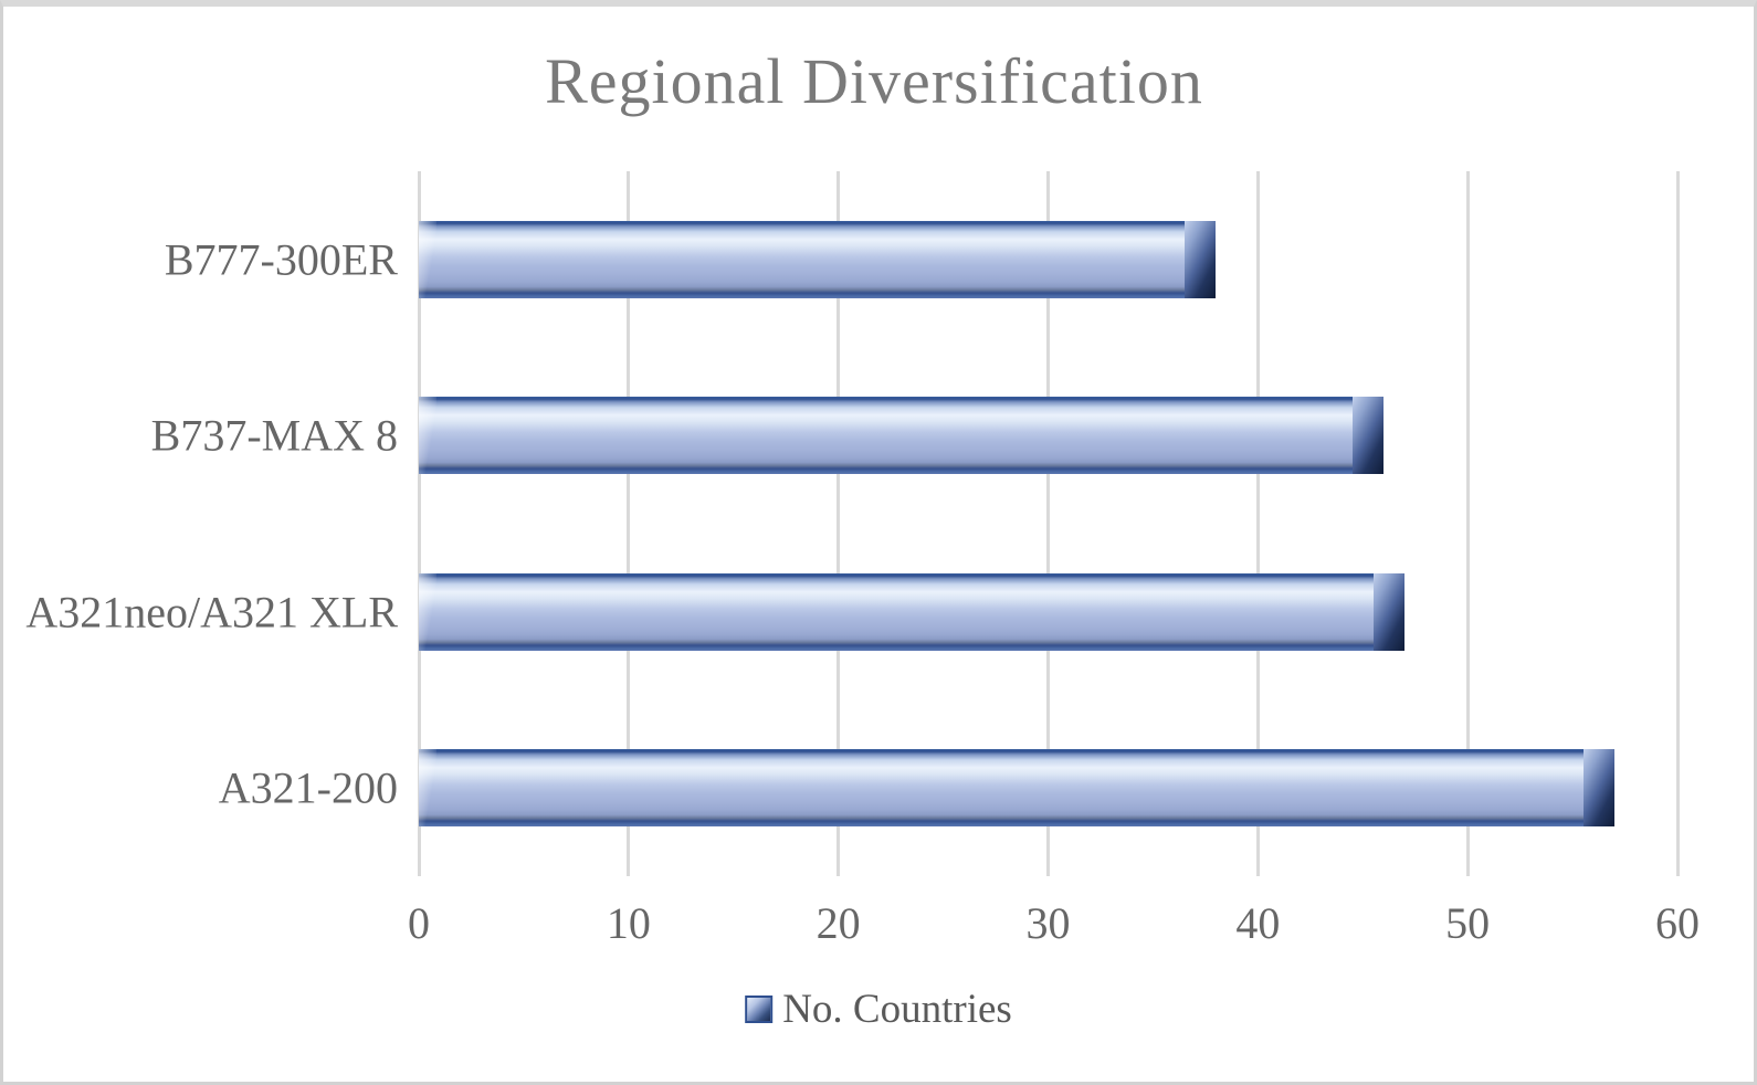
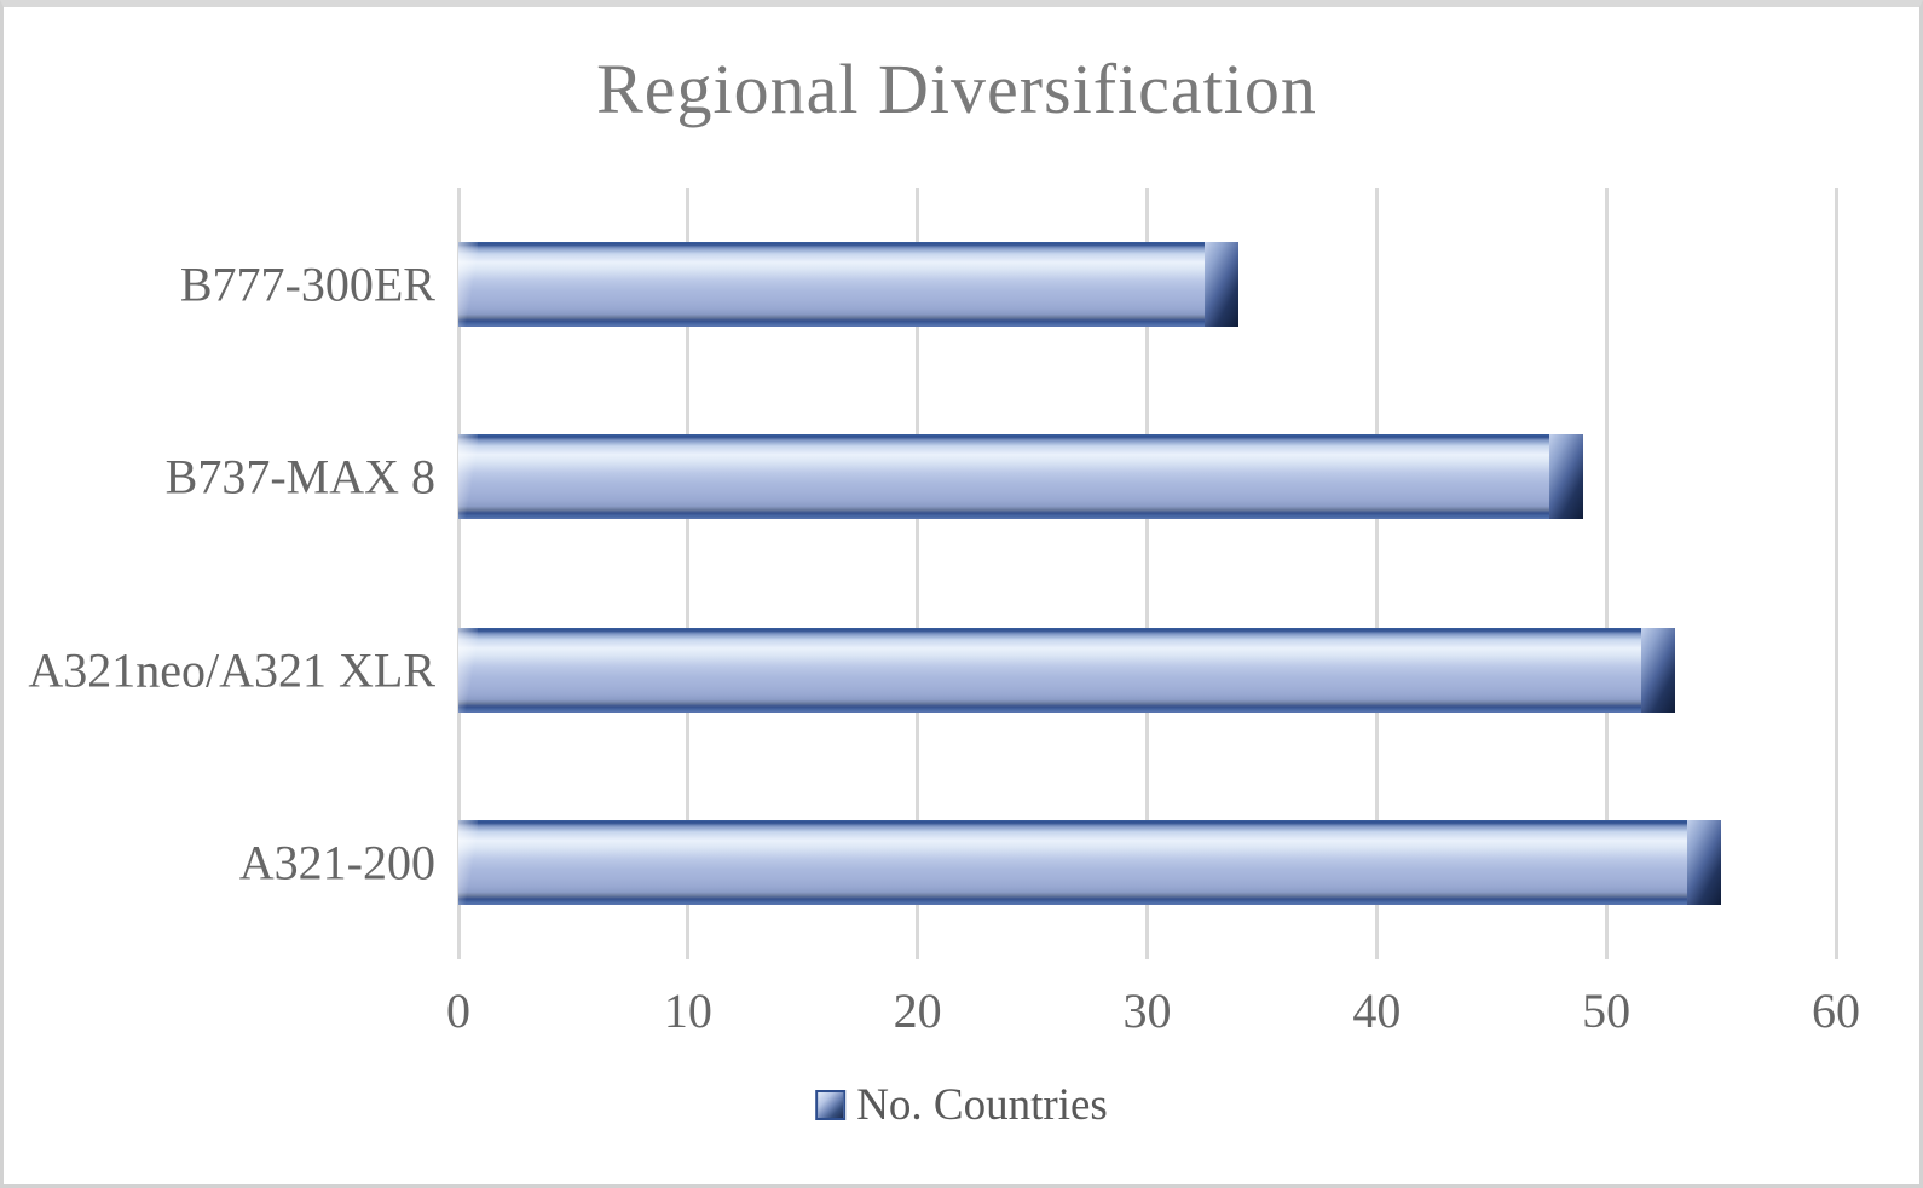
B777-300ER: 38 -> 34
B737-MAX 8: 46 -> 49
A321neo/A321 XLR: 47 -> 53
A321-200: 57 -> 55
